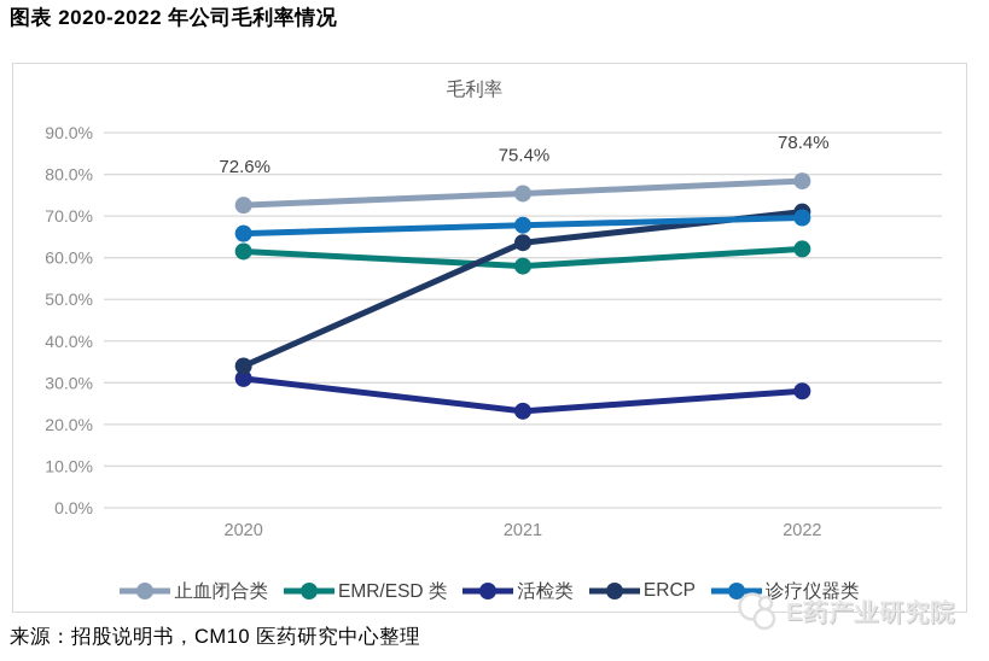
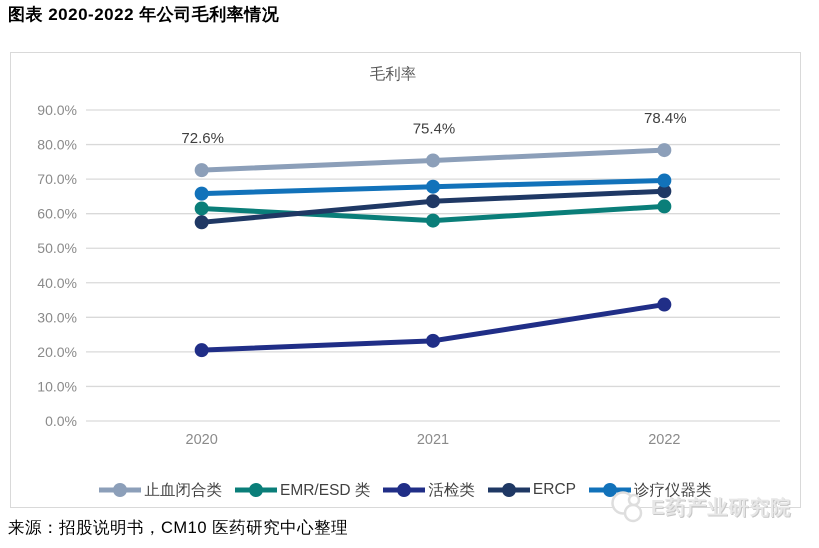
活检类/2020: 31% -> 20%
ERCP/2020: 34% -> 58%
活检类/2022: 28% -> 34%
ERCP/2022: 71% -> 66%
